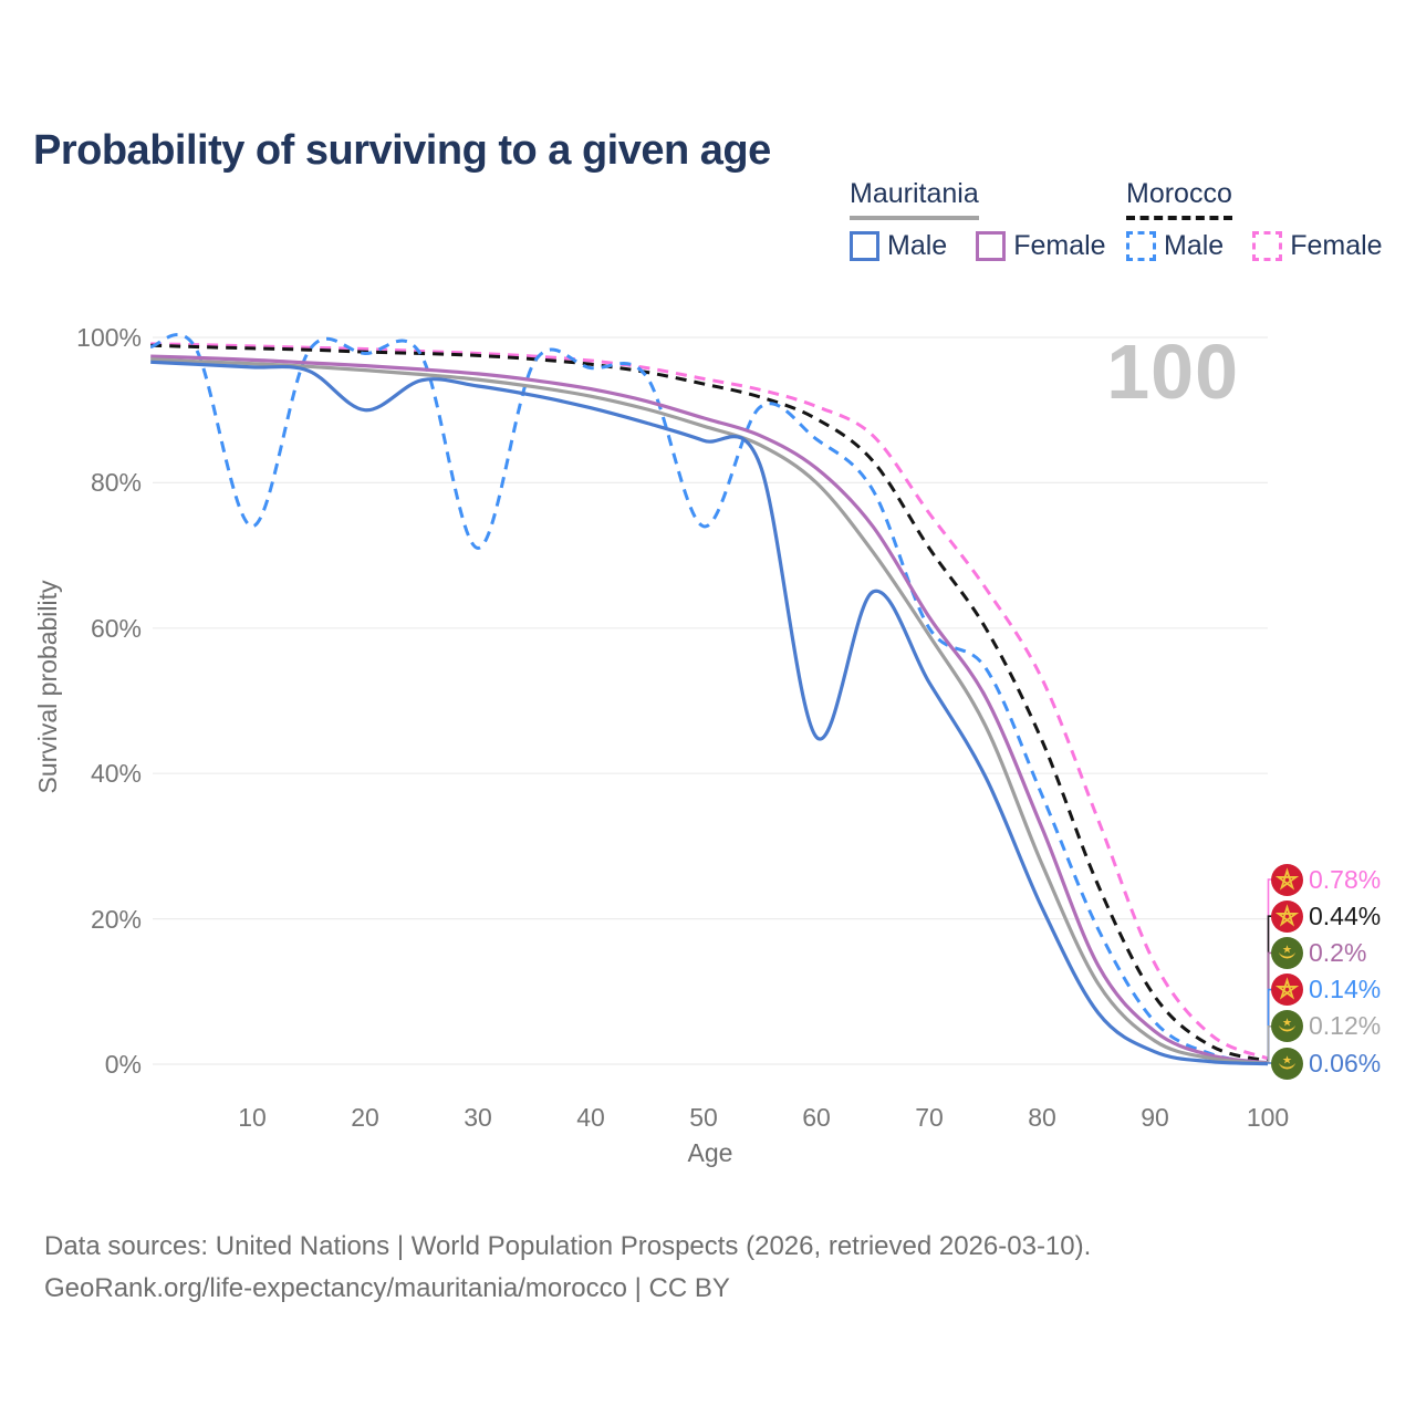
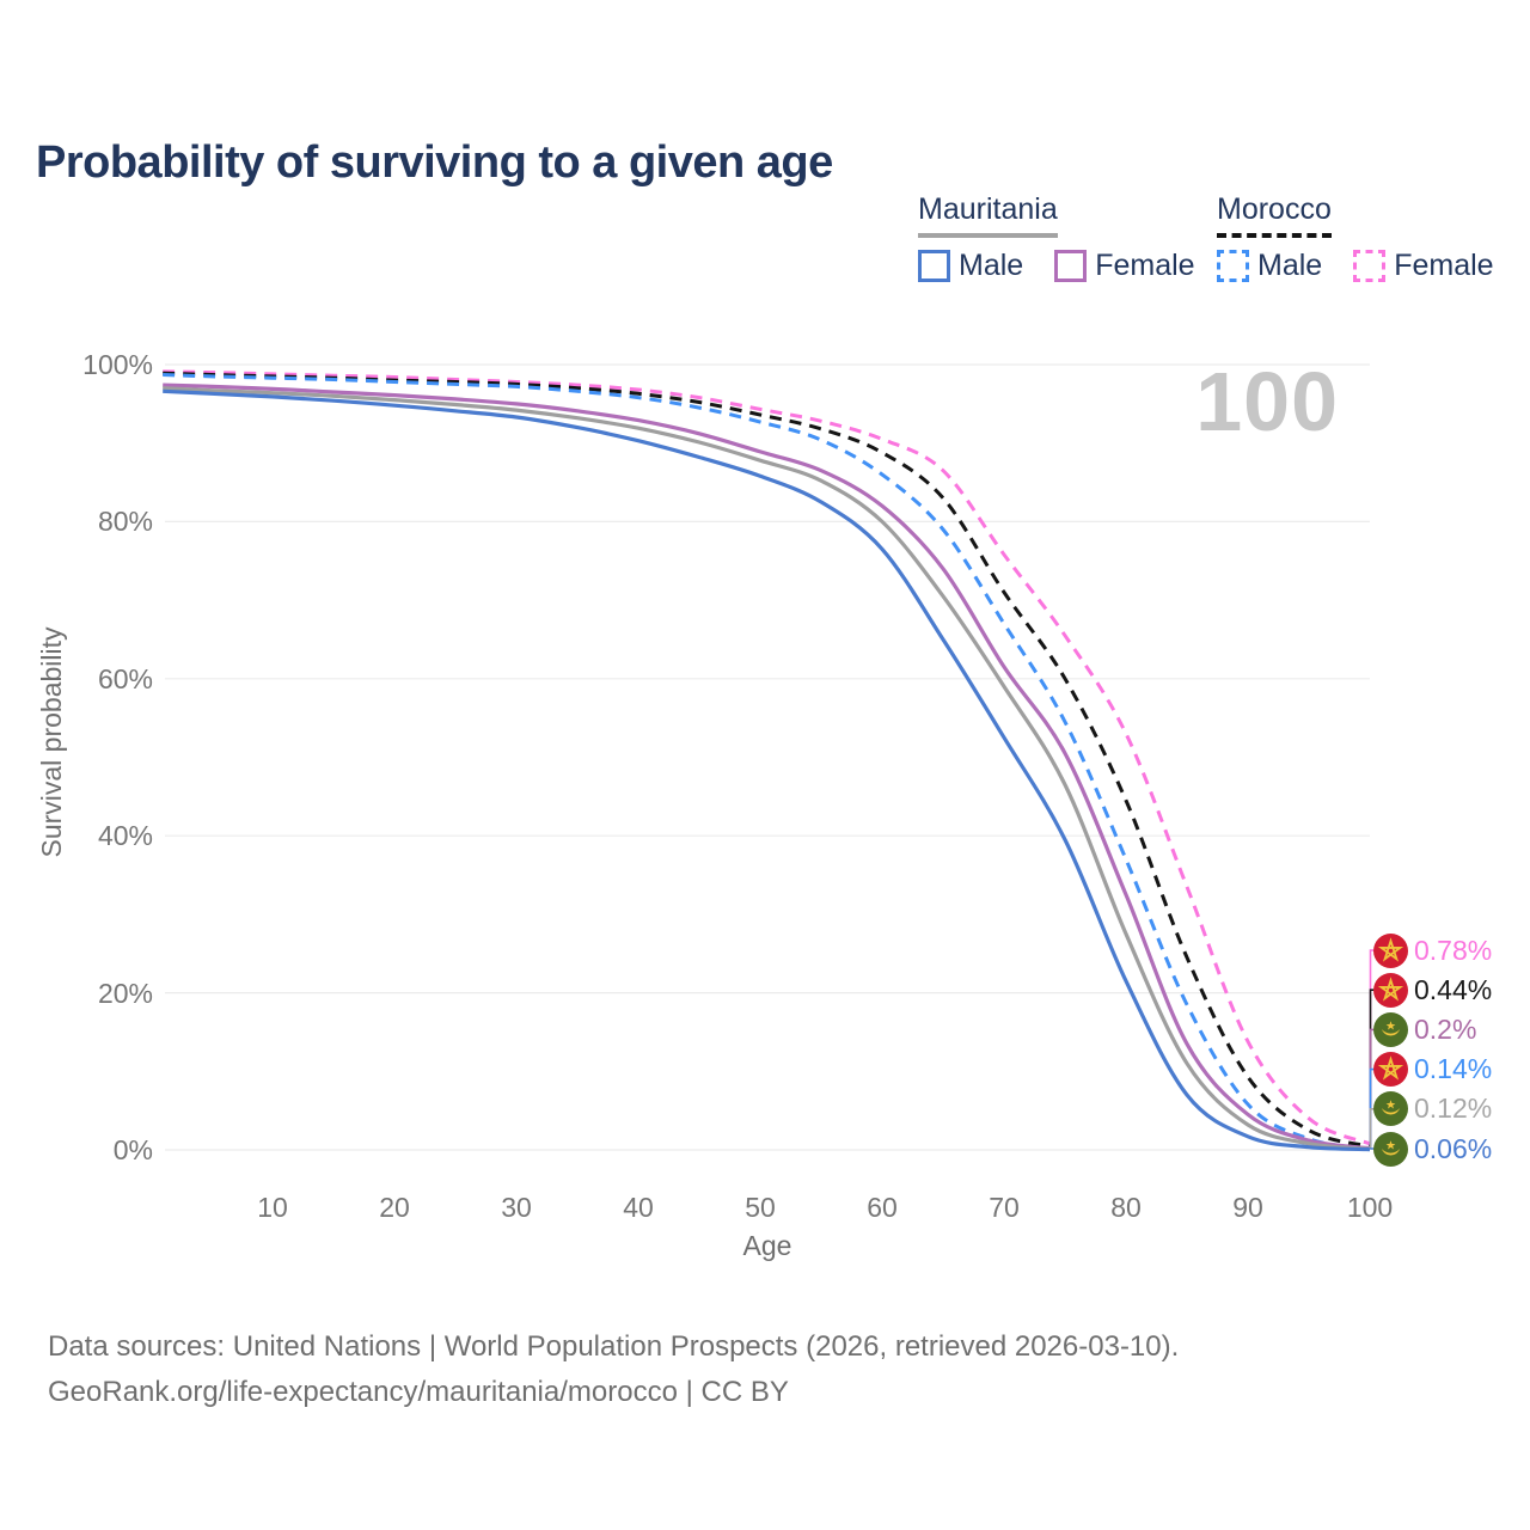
Morocco Male/10: 74% -> 98%
Mauritania Male/20: 90% -> 95%
Morocco Male/30: 71% -> 97%
Morocco Male/50: 74% -> 93%
Mauritania Male/60: 45% -> 76%
Morocco Male/70: 60% -> 67%
